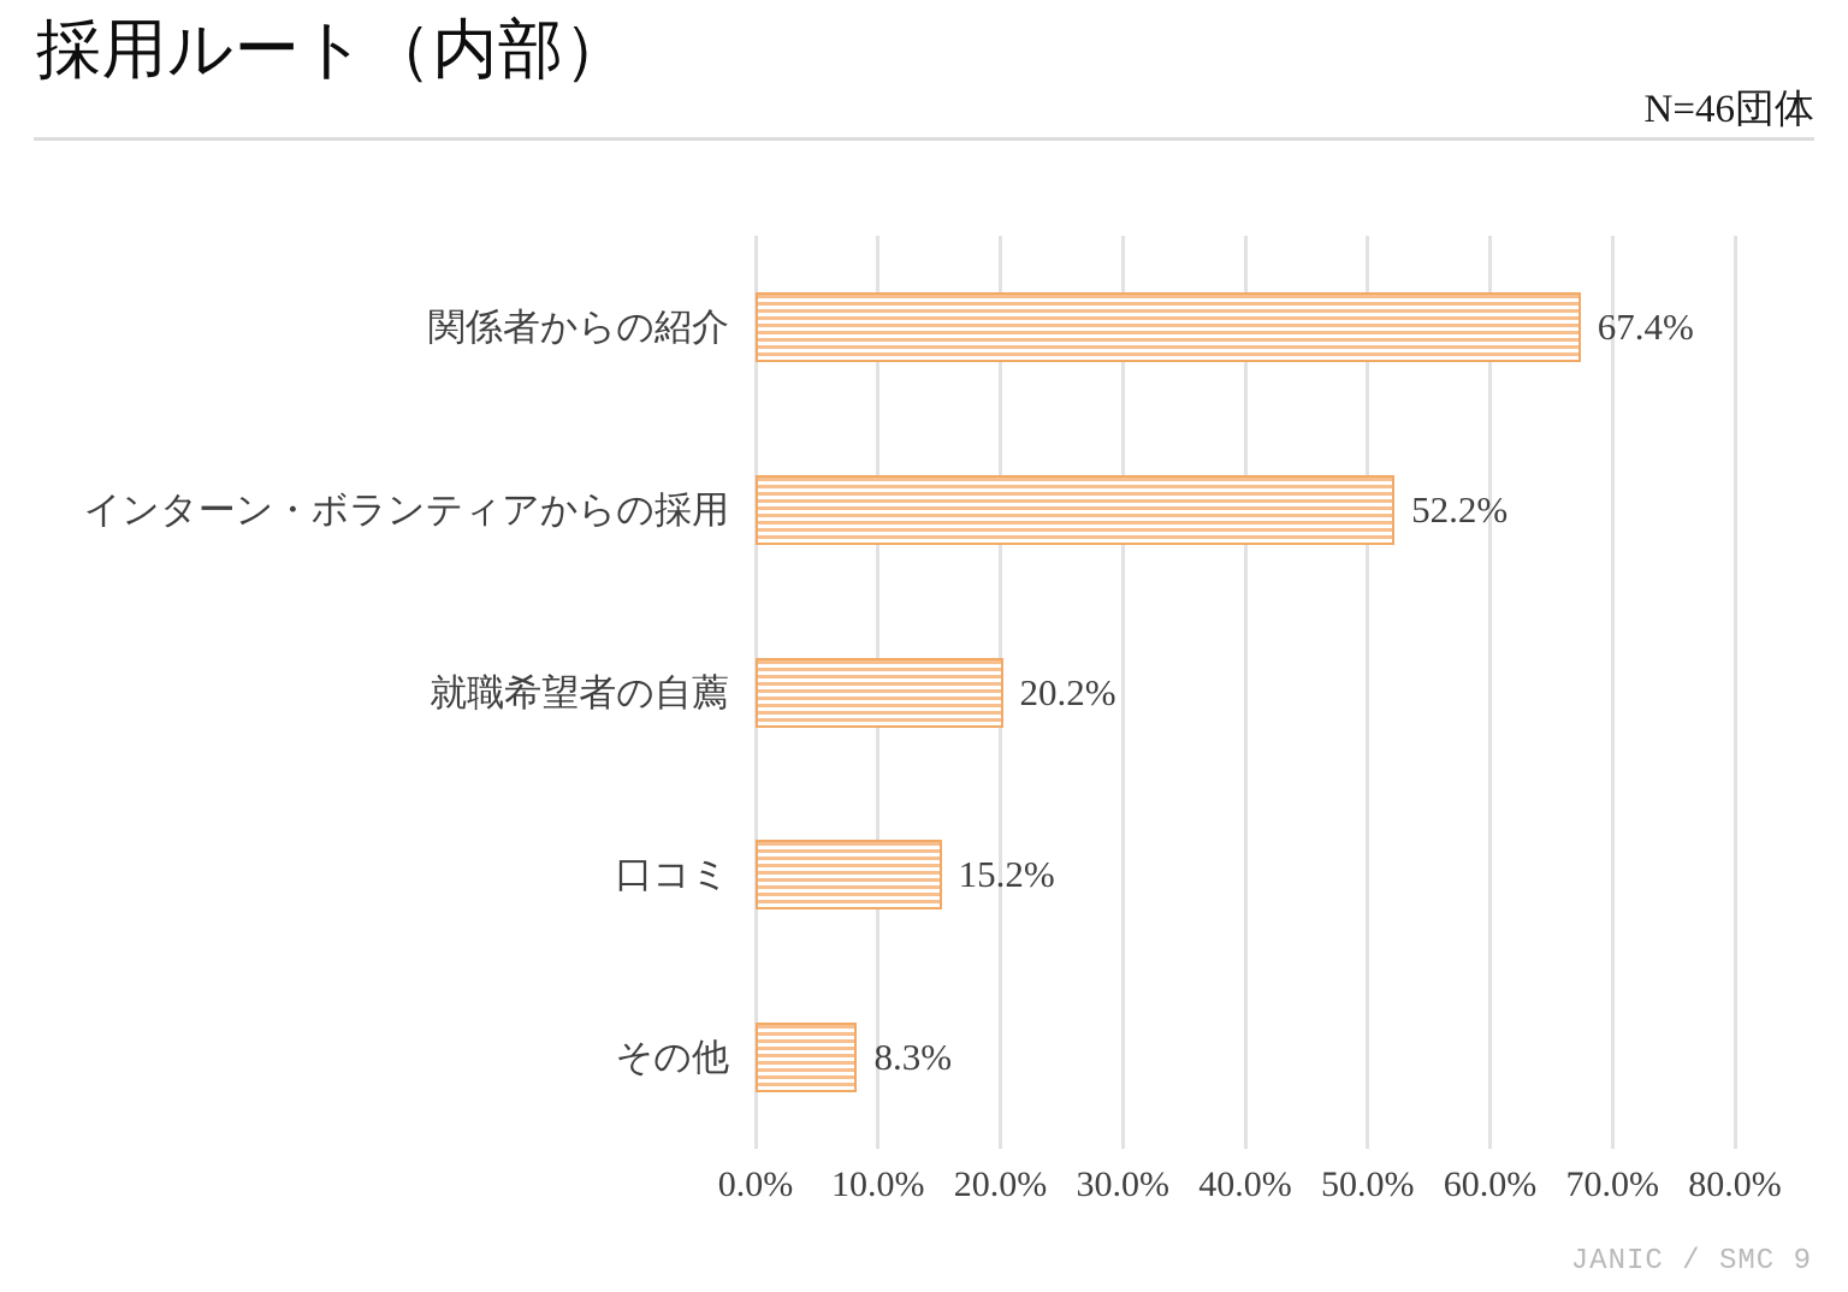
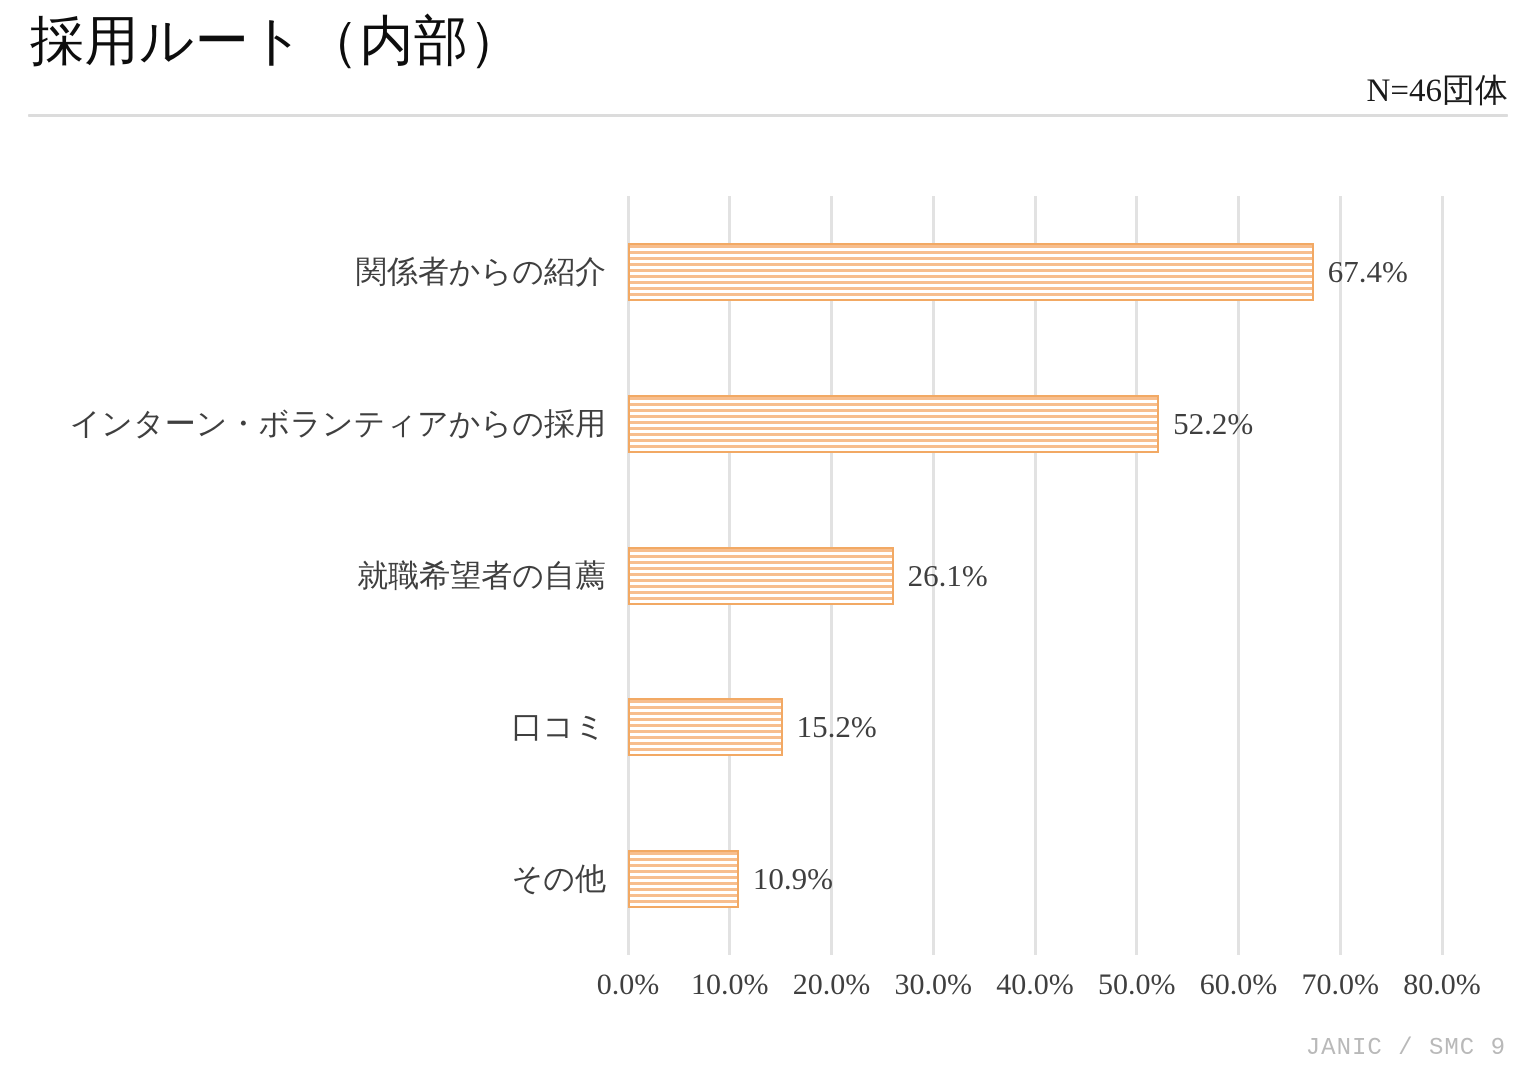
就職希望者の自薦: 20.2% -> 26.1%
その他: 8.3% -> 10.9%
